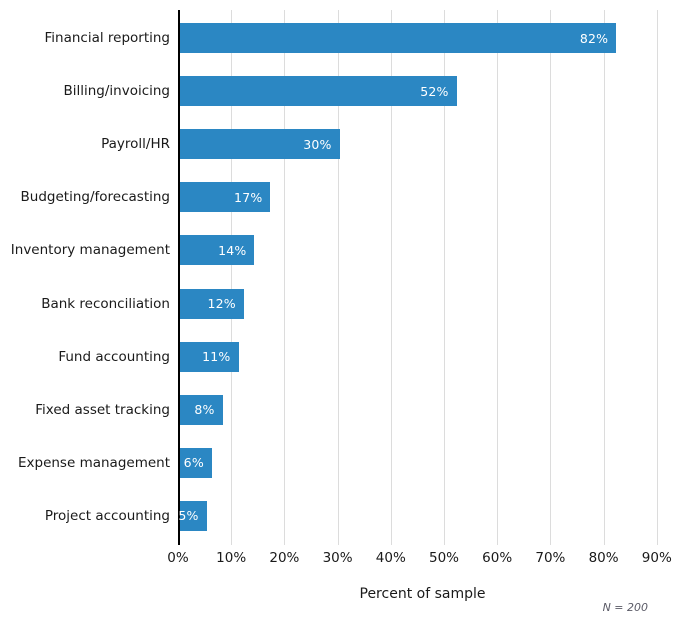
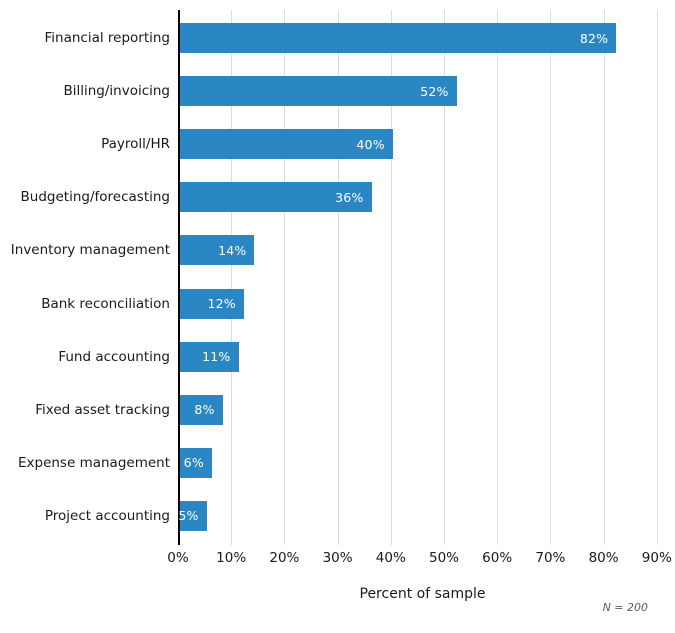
Payroll/HR: 30% -> 40%
Budgeting/forecasting: 17% -> 36%
